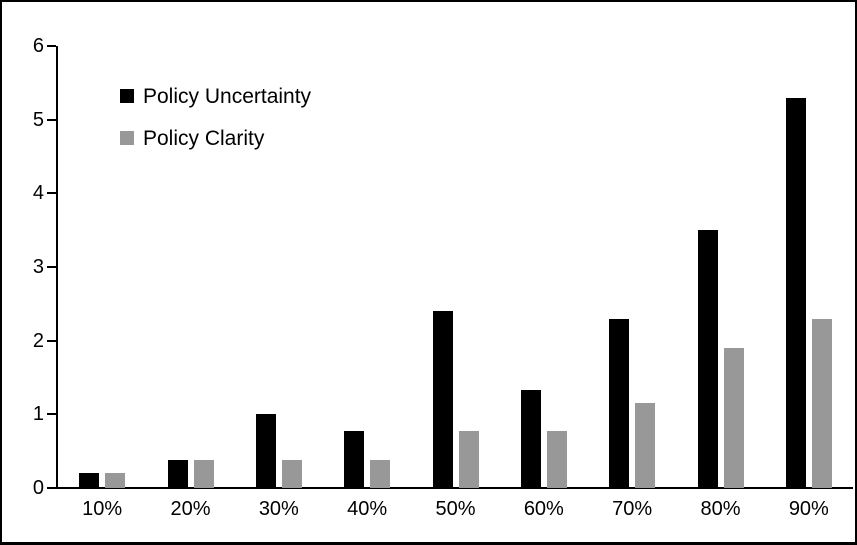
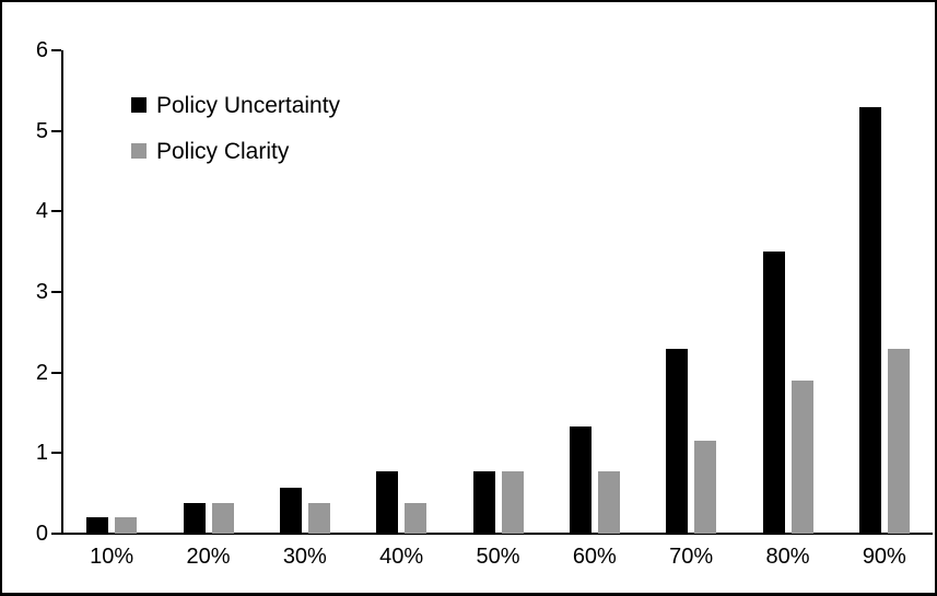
Policy Uncertainty/30%: 1.0 -> 0.6
Policy Uncertainty/50%: 2.4 -> 0.8
